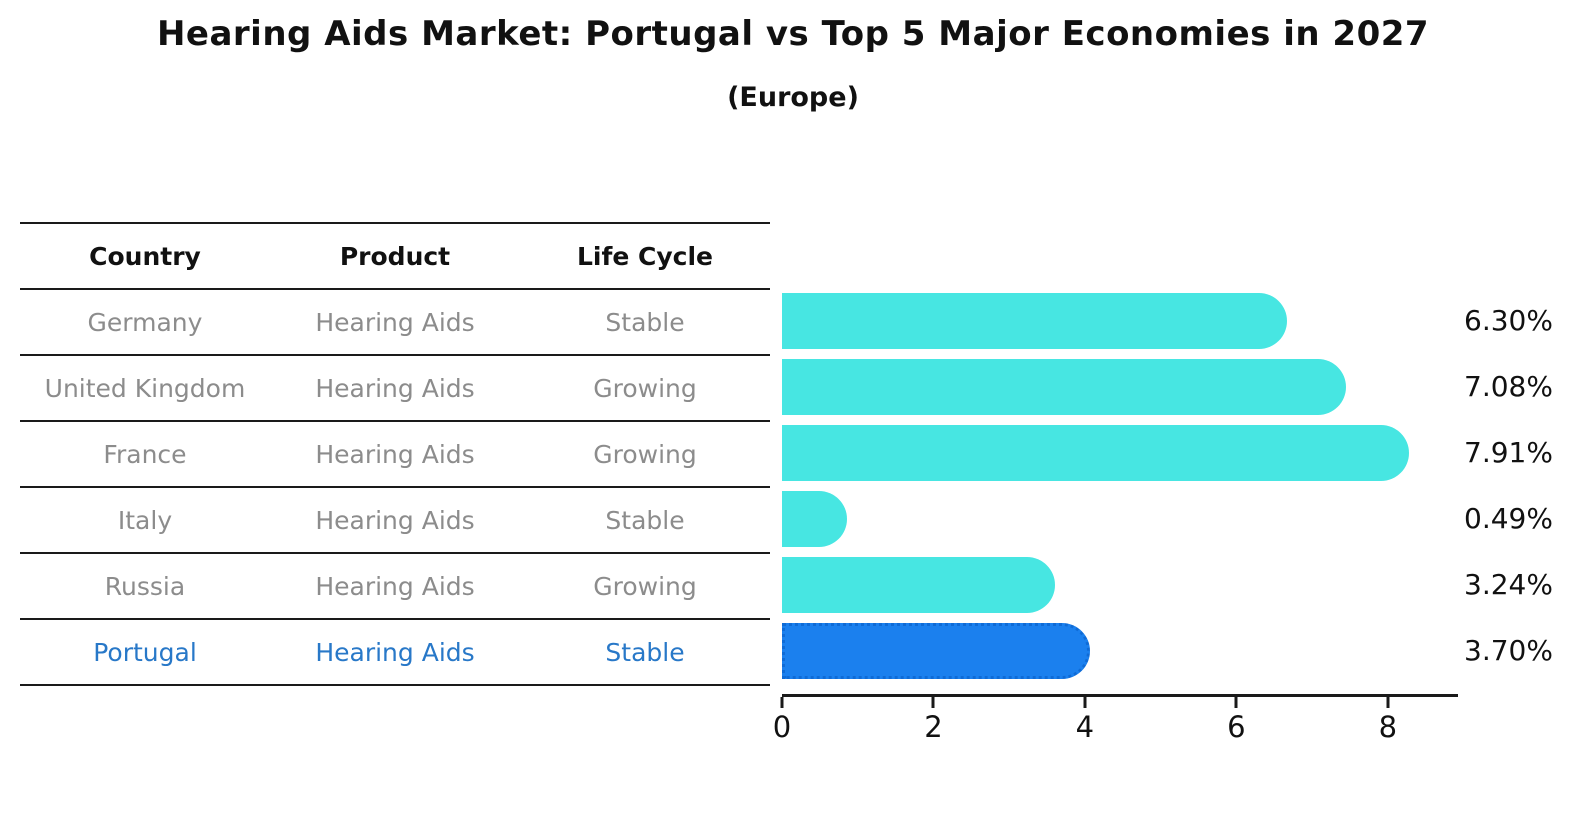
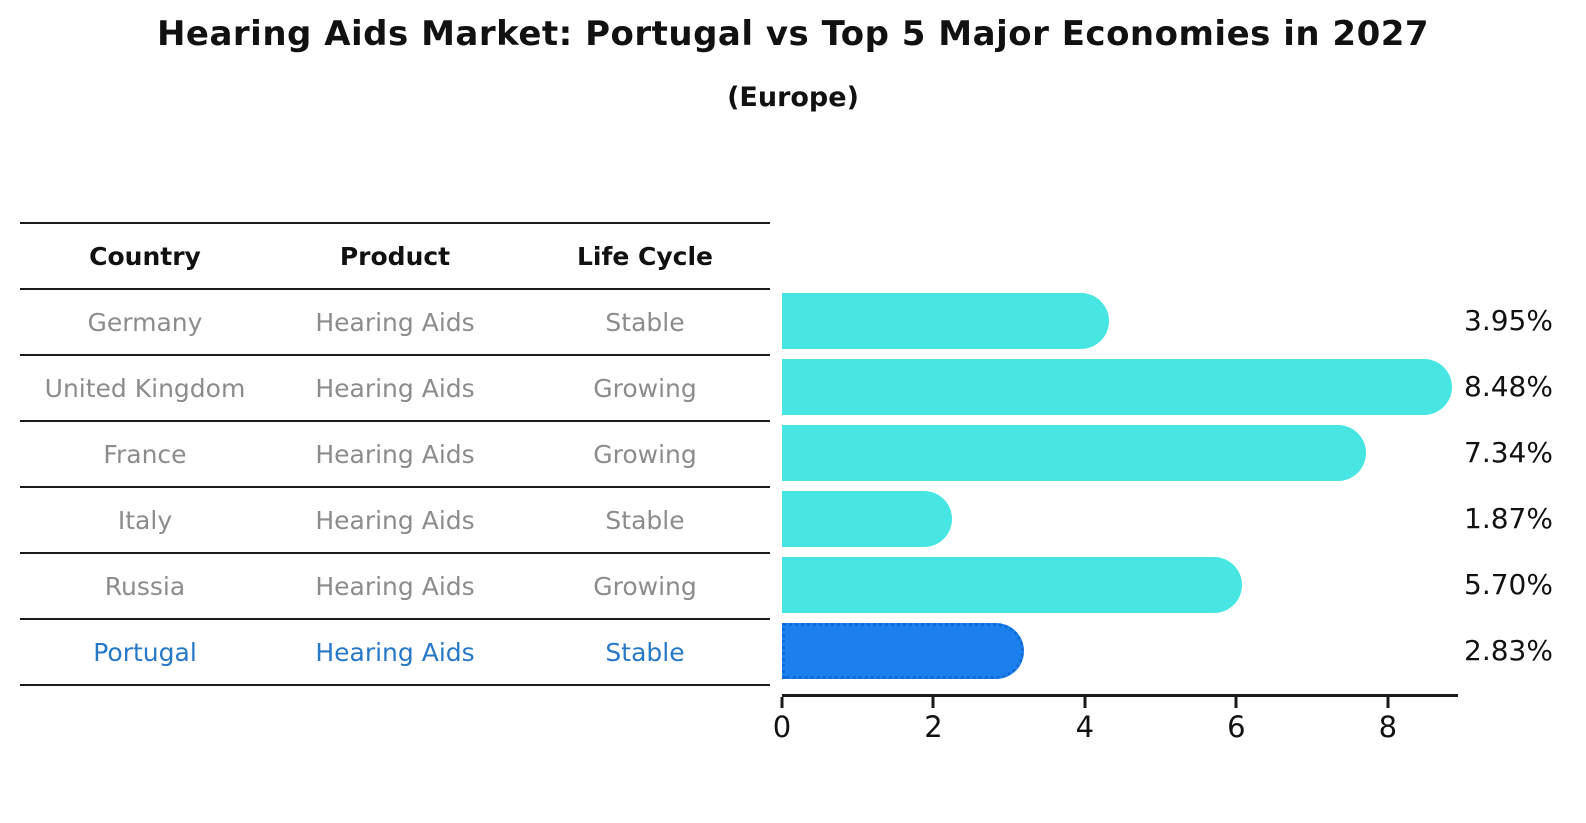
Germany: 6.30% -> 3.95%
United Kingdom: 7.08% -> 8.48%
France: 7.91% -> 7.34%
Italy: 0.49% -> 1.87%
Russia: 3.24% -> 5.70%
Portugal: 3.70% -> 2.83%
